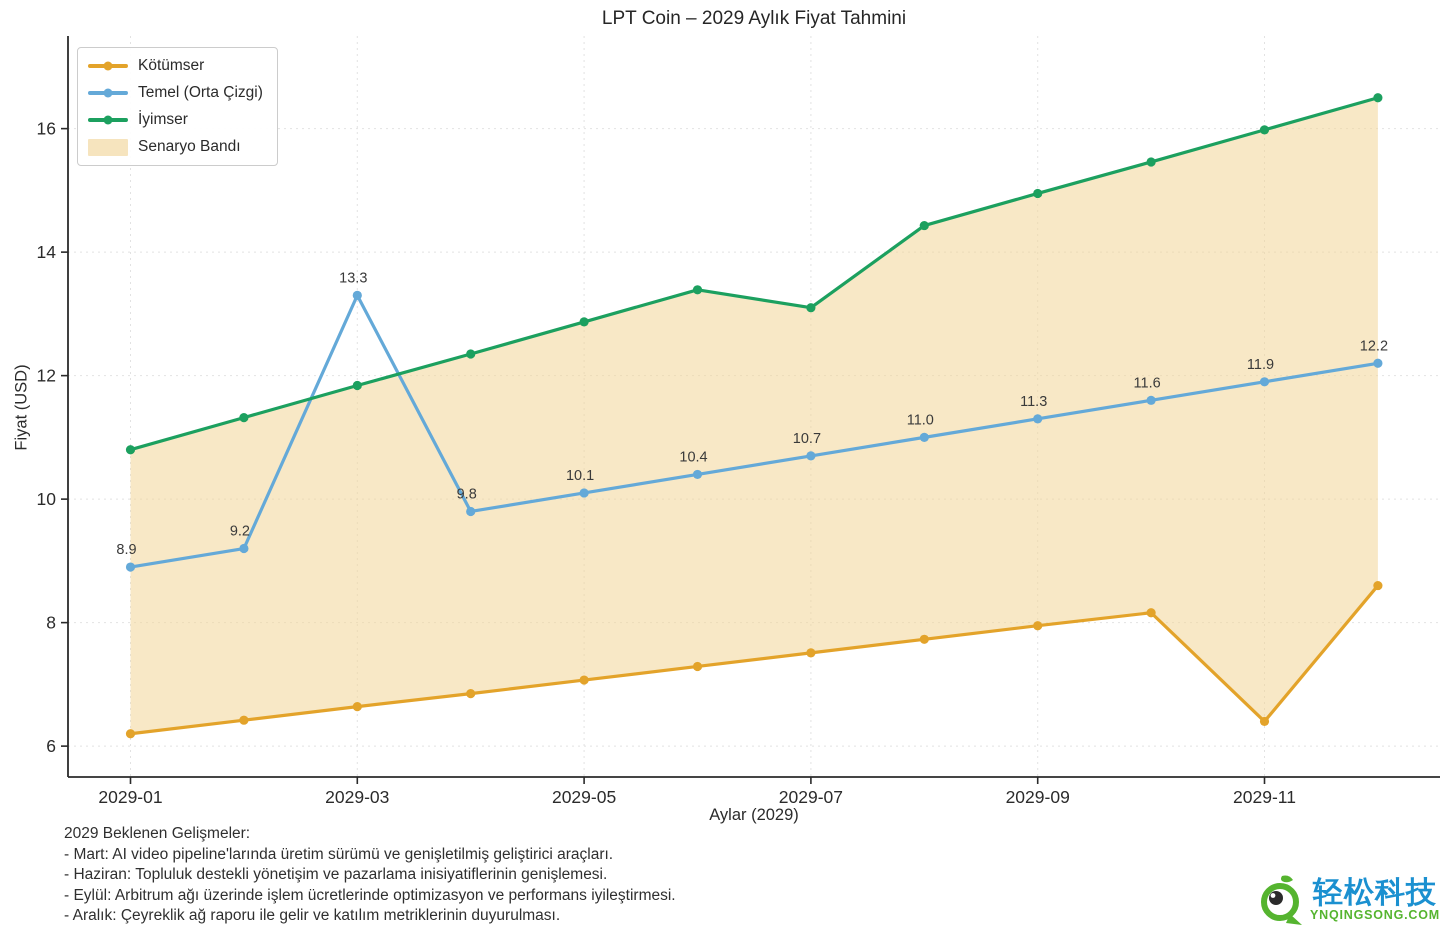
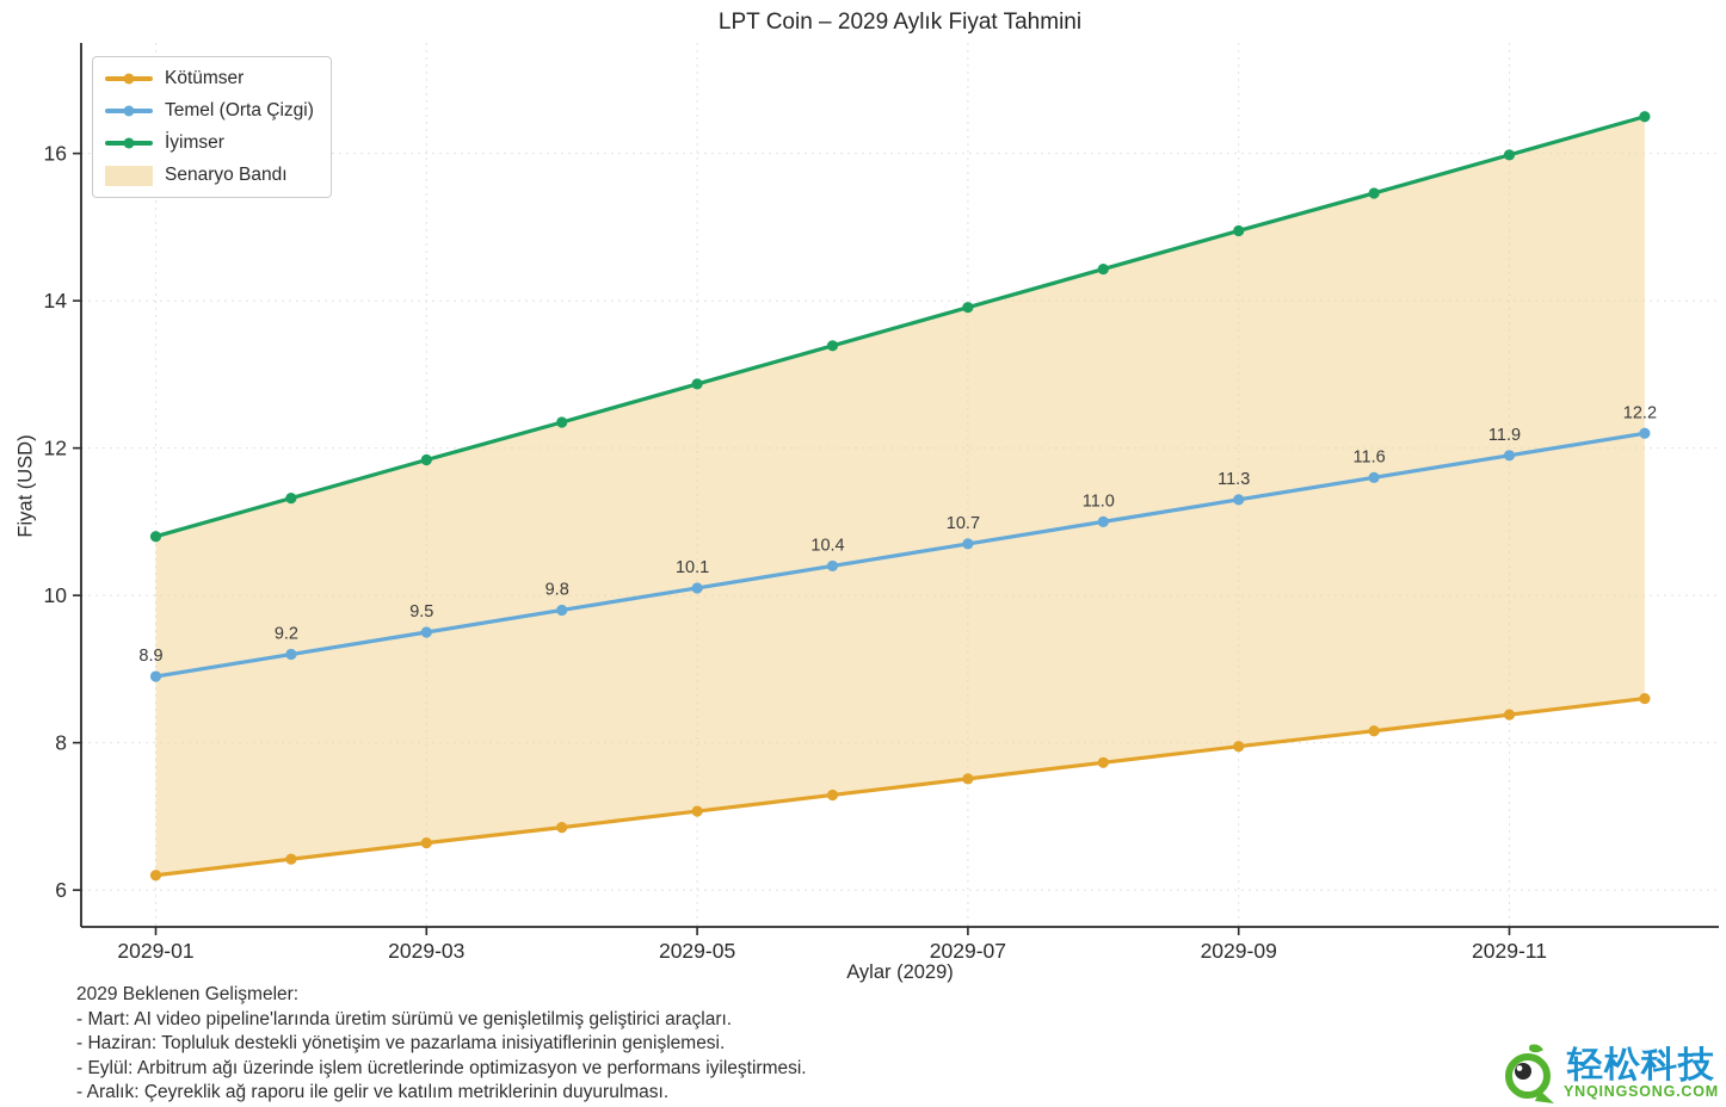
Temel (Orta Çizgi)/2029-03: 13.3 -> 9.5
İyimser/2029-07: 13.1 -> 13.9
Kötümser/2029-11: 6.4 -> 8.4
